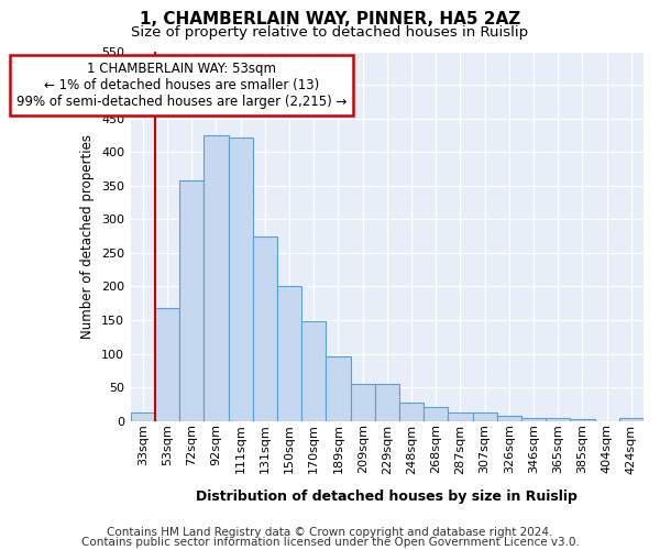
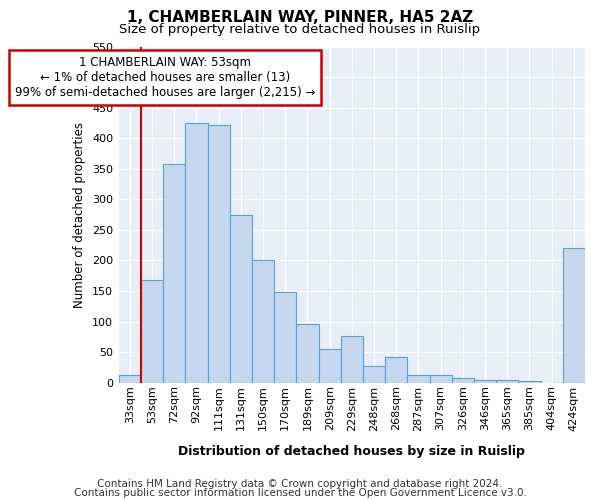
229sqm: 55 -> 76
268sqm: 20 -> 42
424sqm: 4 -> 220
